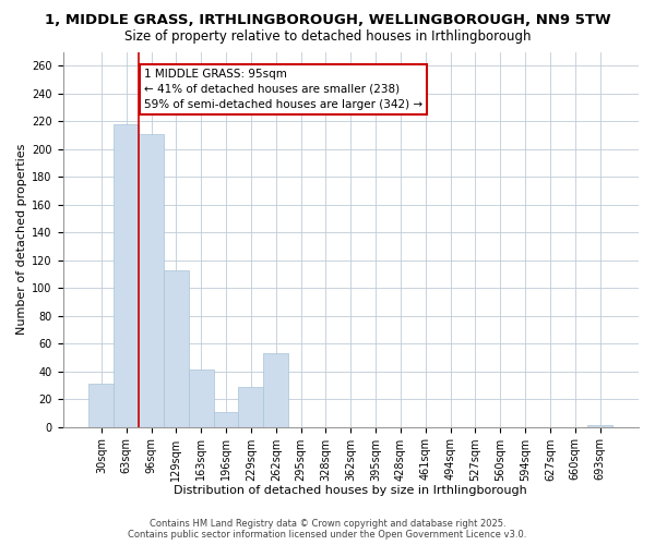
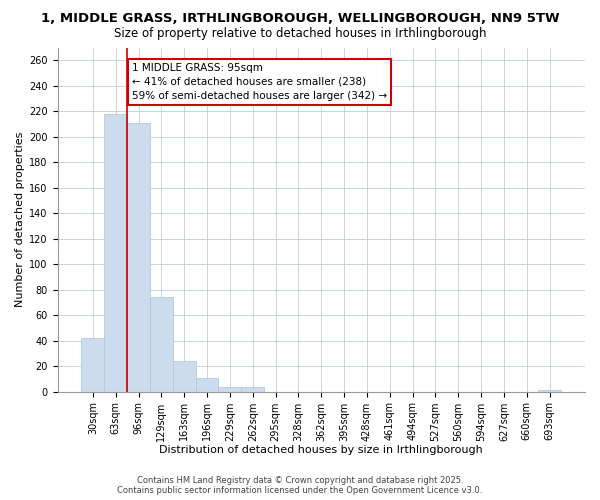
30sqm: 31 -> 42
129sqm: 113 -> 74
163sqm: 41 -> 24
229sqm: 29 -> 4
262sqm: 53 -> 4
